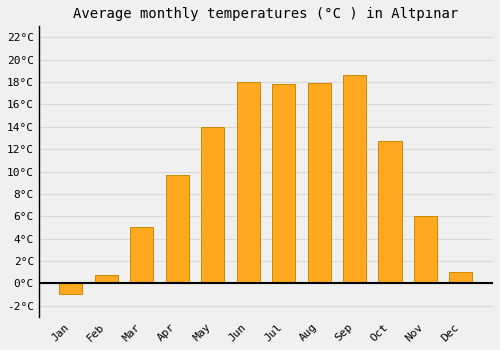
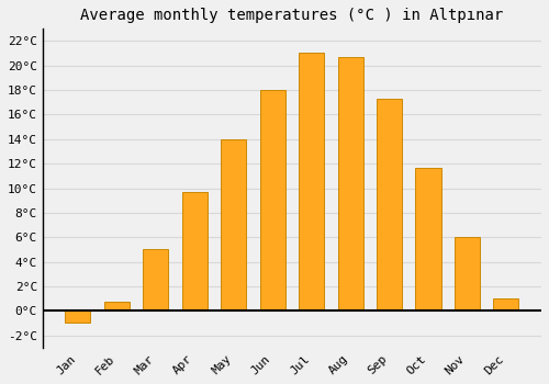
Jul: 17.8°C -> 21.1°C
Aug: 17.9°C -> 20.7°C
Sep: 18.6°C -> 17.3°C
Oct: 12.7°C -> 11.7°C
